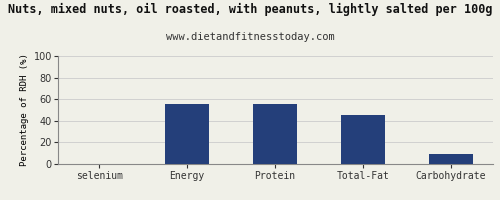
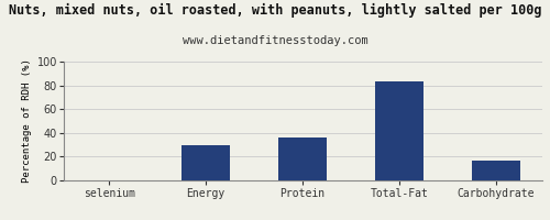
Energy: 56 -> 30
Protein: 56 -> 36
Total-Fat: 45 -> 83
Carbohydrate: 9 -> 17
